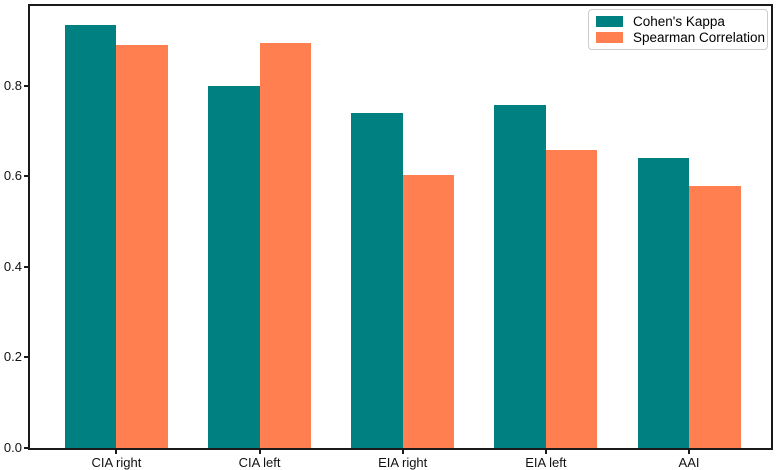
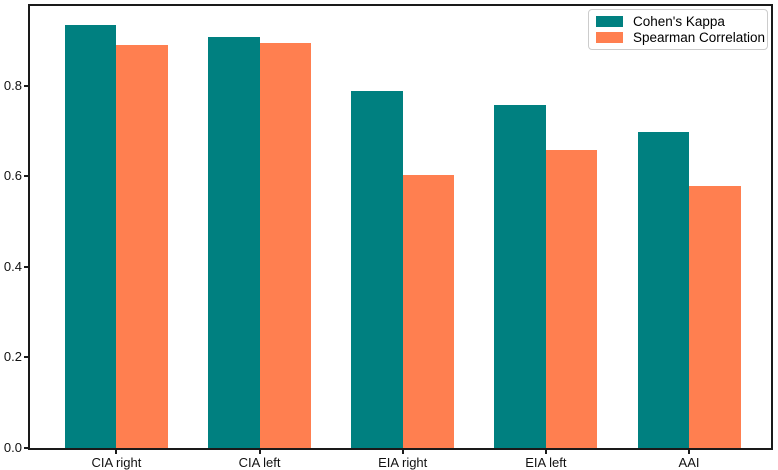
Cohen's Kappa/CIA left: 0.80 -> 0.91
Cohen's Kappa/EIA right: 0.74 -> 0.79
Cohen's Kappa/AAI: 0.64 -> 0.70
